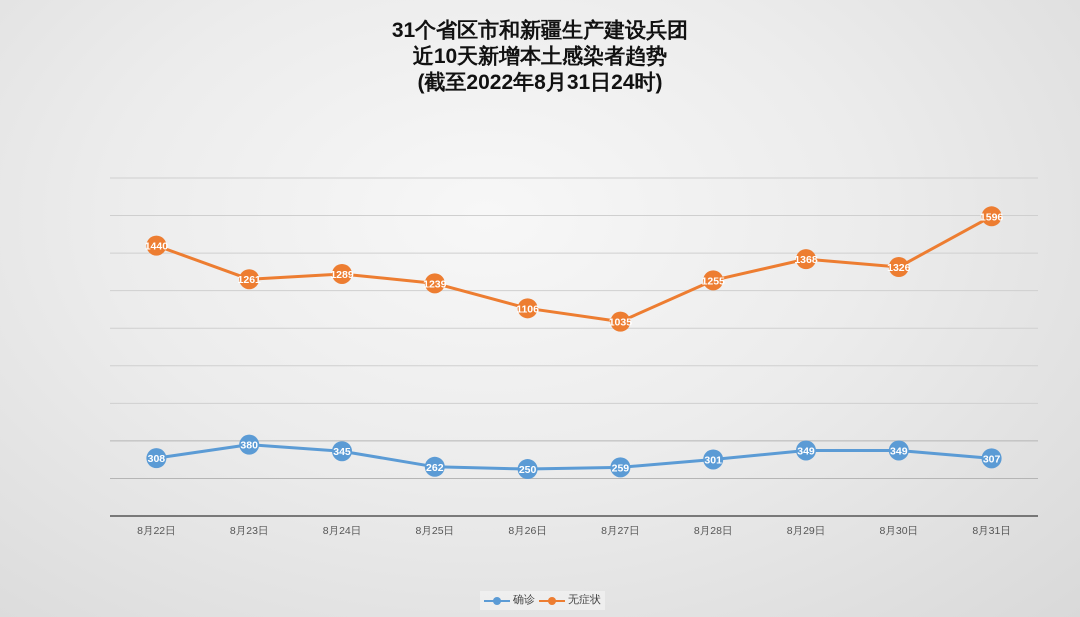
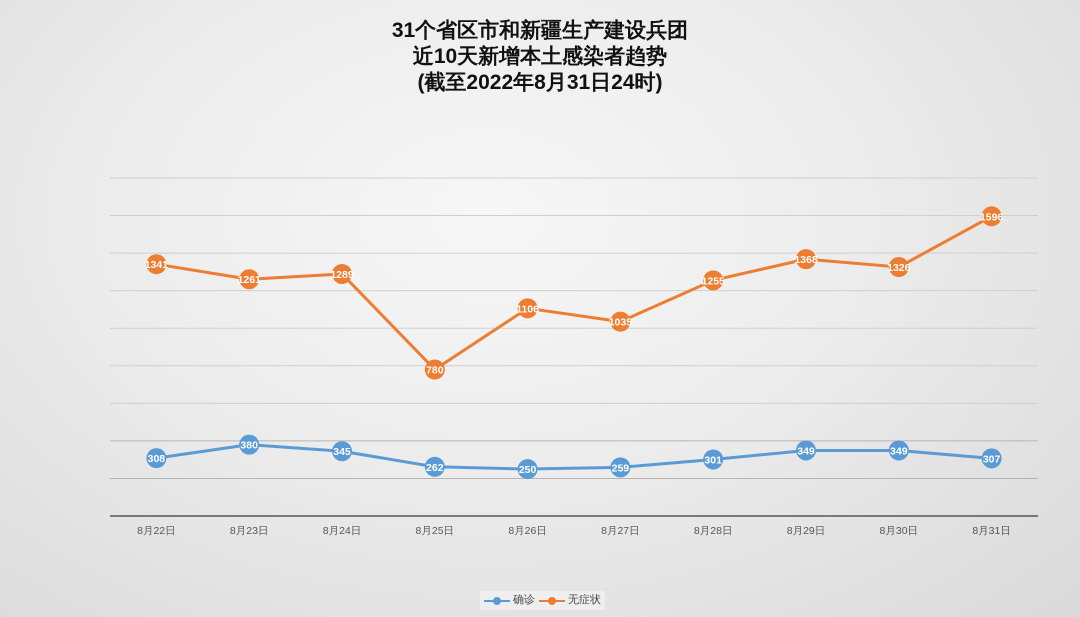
无症状/8月22日: 1440 -> 1341
无症状/8月25日: 1239 -> 780
